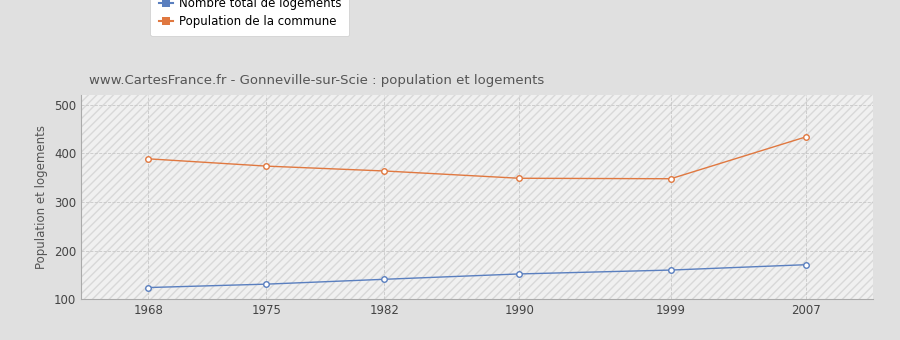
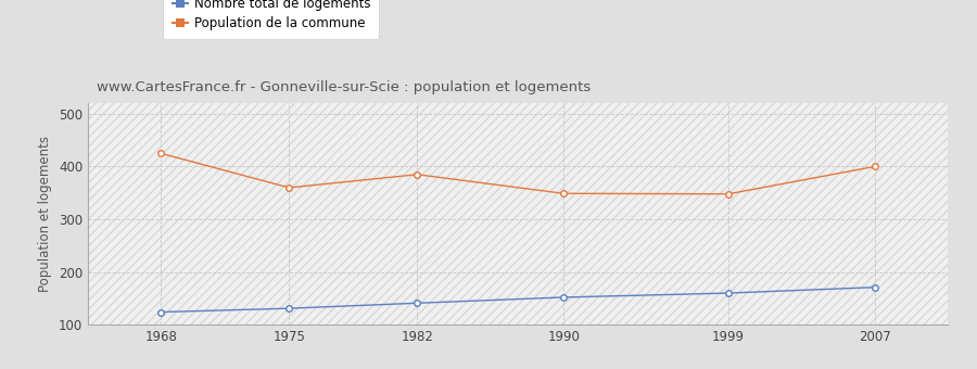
Population de la commune/1968: 389 -> 425
Population de la commune/1975: 374 -> 360
Population de la commune/1982: 364 -> 385
Population de la commune/2007: 434 -> 400
